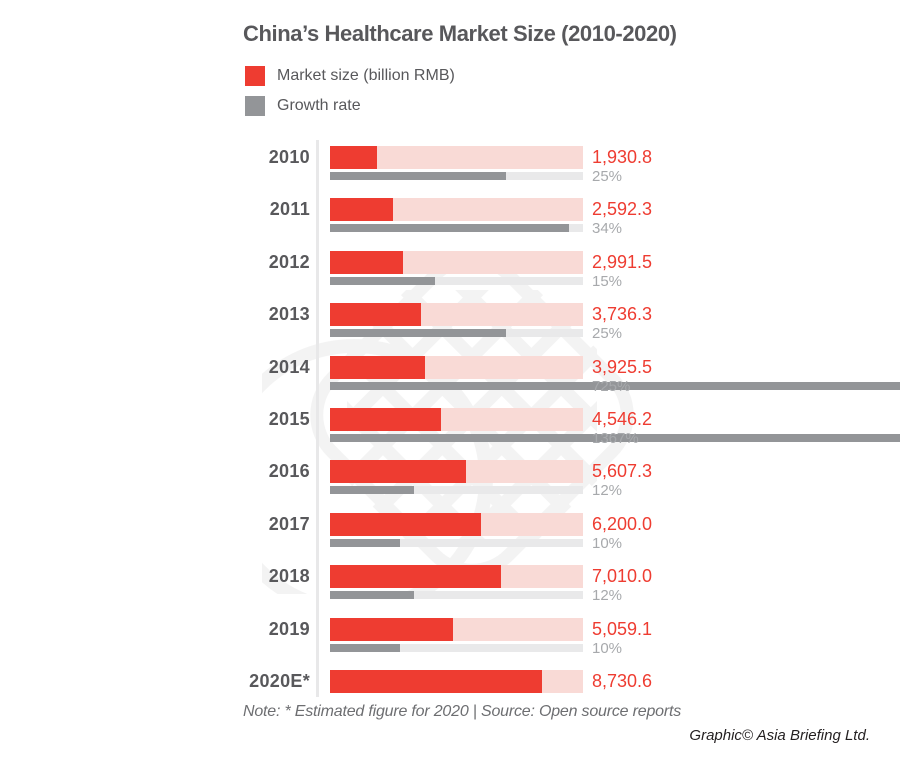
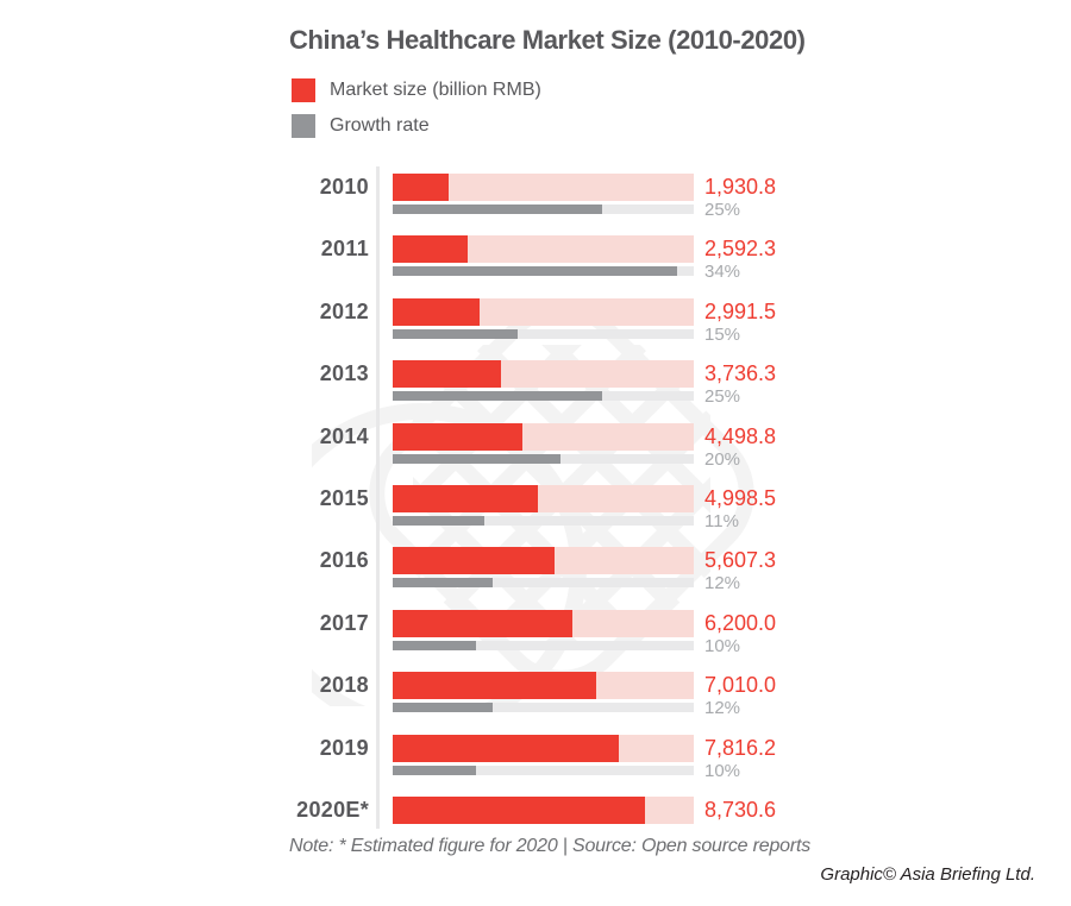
Market size (billion RMB)/2014: 3,925.5 -> 4,498.8
Growth rate/2014: 725% -> 20%
Market size (billion RMB)/2015: 4,546.2 -> 4,998.5
Growth rate/2015: 1367% -> 11%
Market size (billion RMB)/2019: 5,059.1 -> 7,816.2
